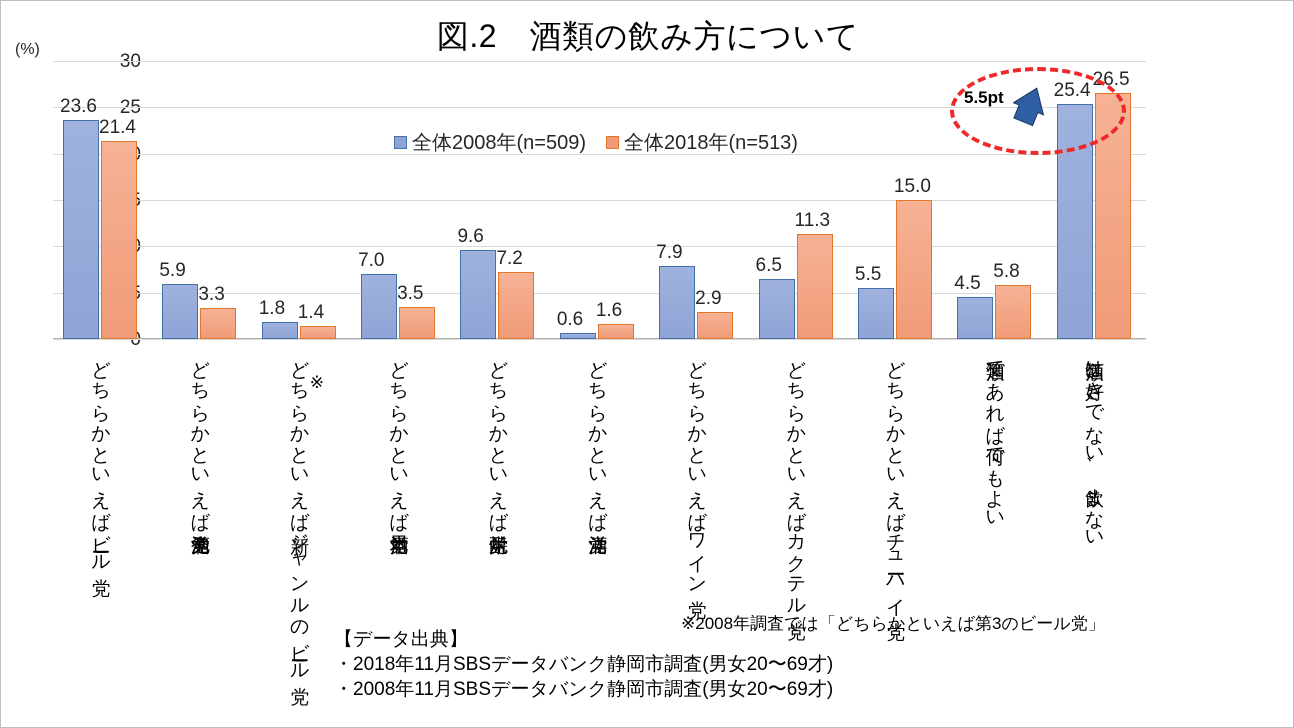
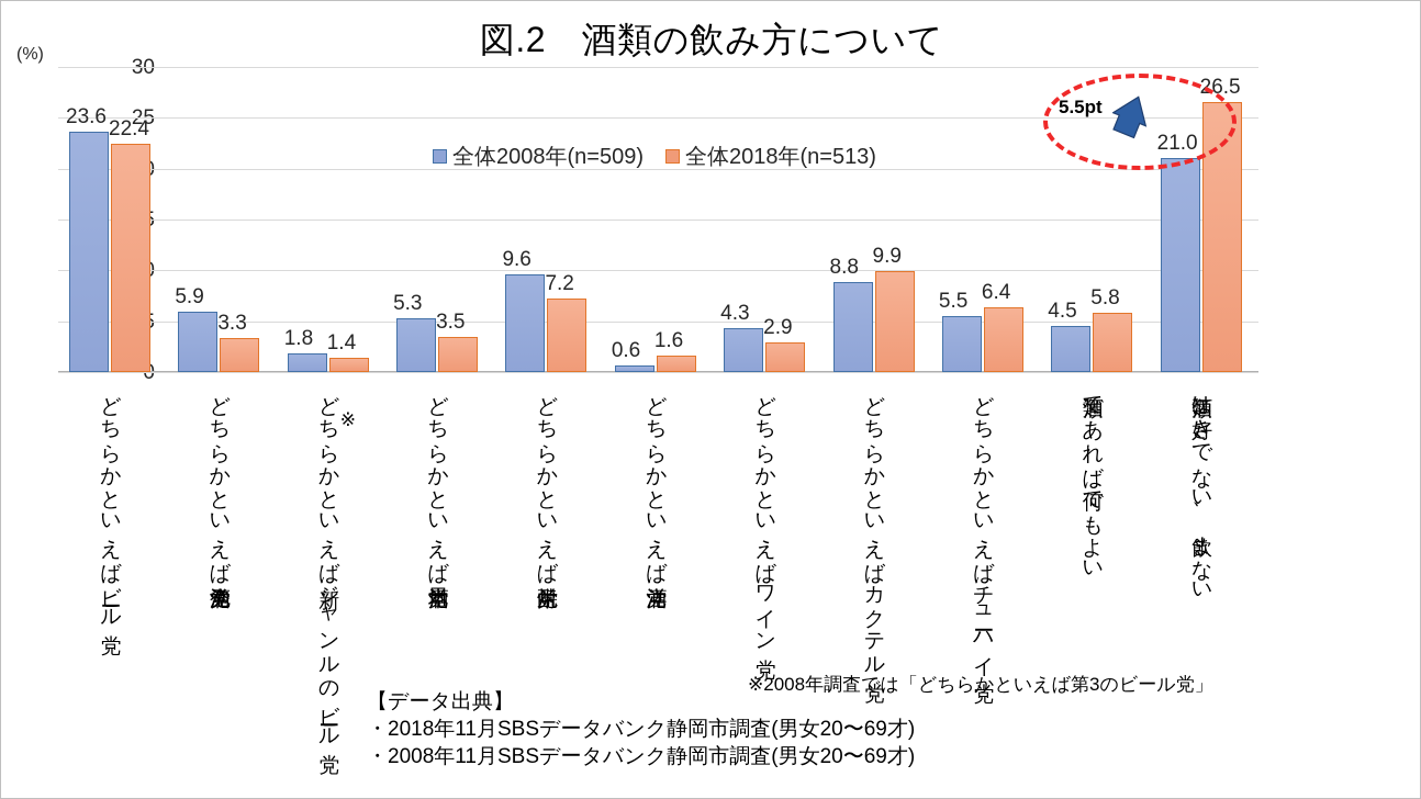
全体2018年(n=513)/どちらかといえばビール党: 21.4 -> 22.4
全体2008年(n=509)/どちらかといえば日本酒党: 7.0 -> 5.3
全体2008年(n=509)/どちらかといえばワイン党: 7.9 -> 4.3
全体2008年(n=509)/どちらかといえばカクテル党: 6.5 -> 8.8
全体2018年(n=513)/どちらかといえばカクテル党: 11.3 -> 9.9
全体2018年(n=513)/どちらかといえばチューハイ党: 15.0 -> 6.4
全体2008年(n=509)/酒類は好きでない、飲まない: 25.4 -> 21.0
